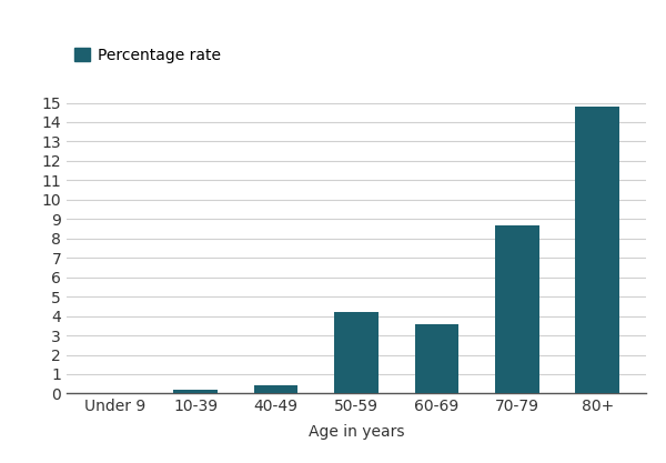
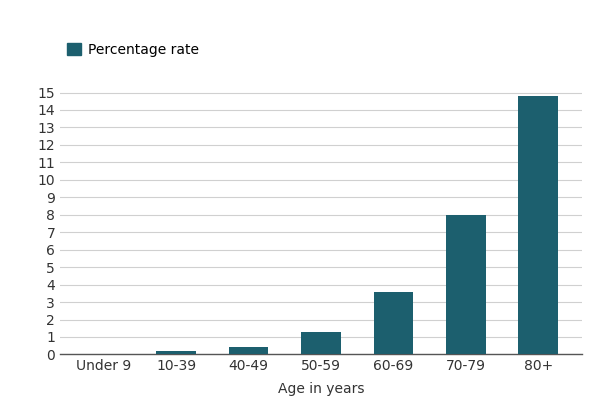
50-59: 4.2 -> 1.3
70-79: 8.7 -> 8.0
